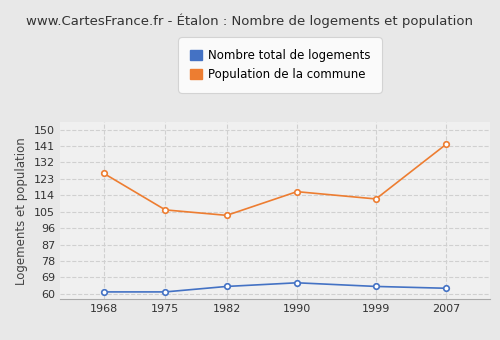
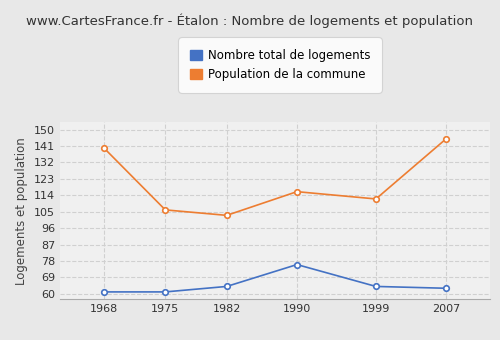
Population de la commune/1968: 126 -> 140
Nombre total de logements/1990: 66 -> 76
Population de la commune/2007: 142 -> 145
